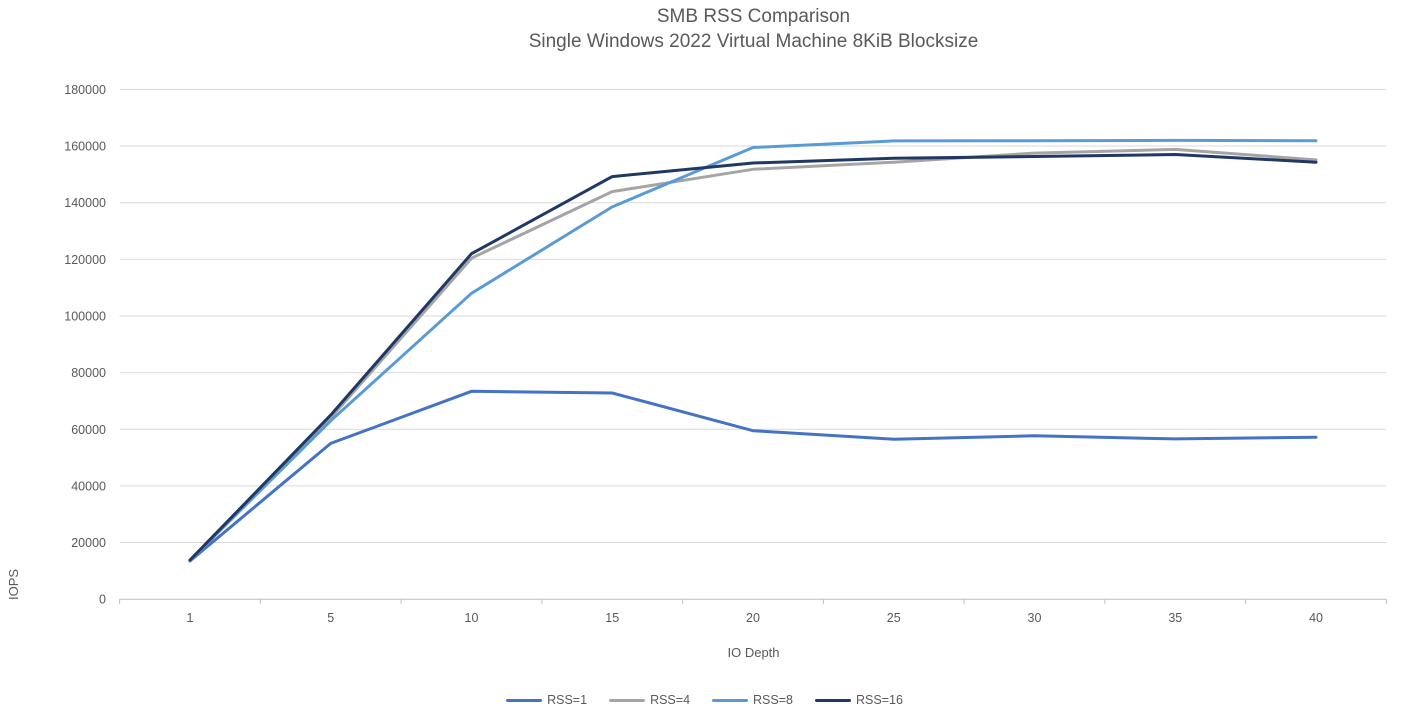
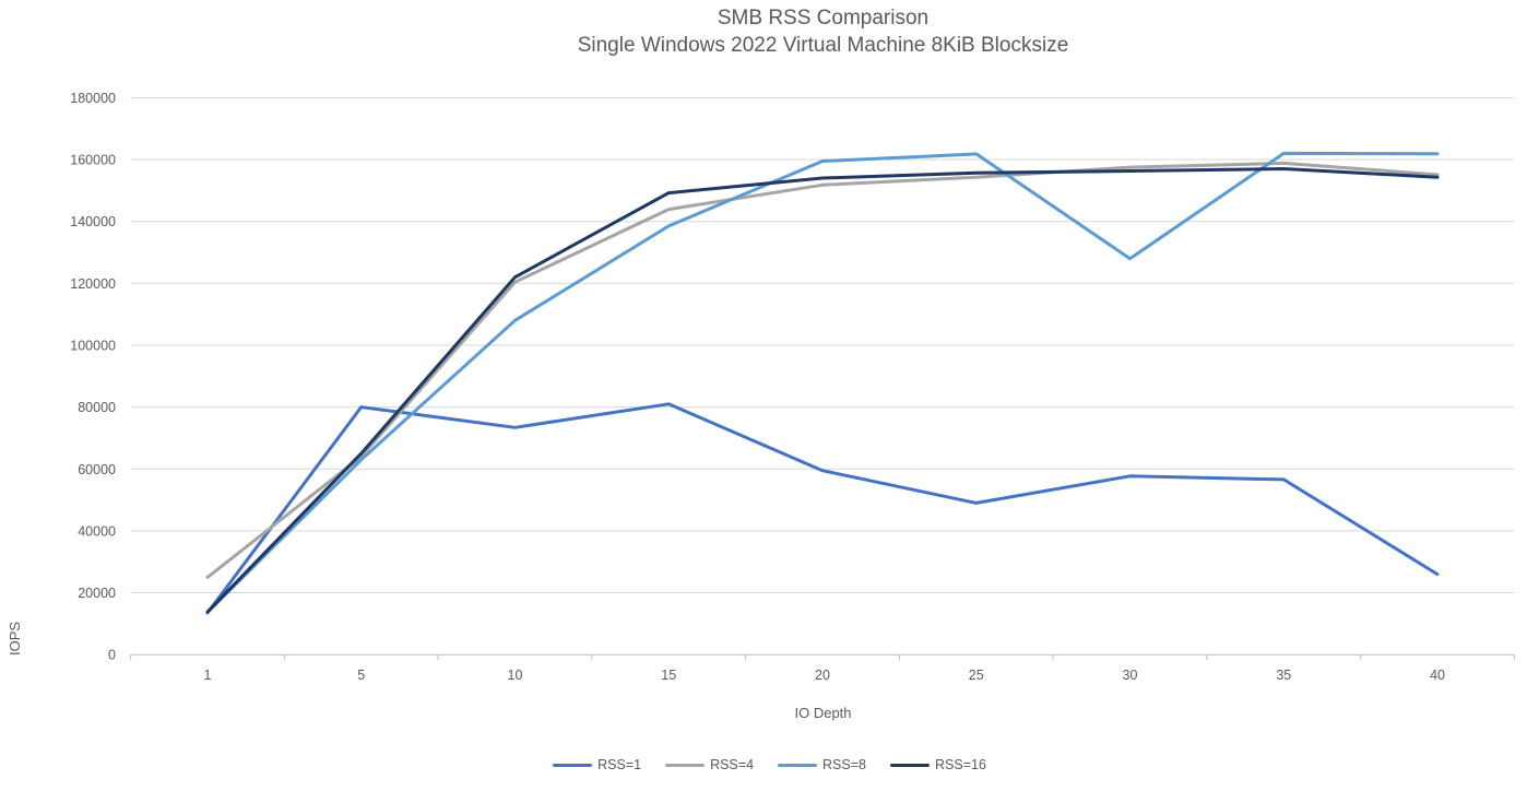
RSS=4/1: 14000 -> 25000
RSS=1/5: 55000 -> 80000
RSS=1/15: 73000 -> 81000
RSS=1/25: 56000 -> 49000
RSS=8/30: 162000 -> 128000
RSS=1/40: 57000 -> 26000
